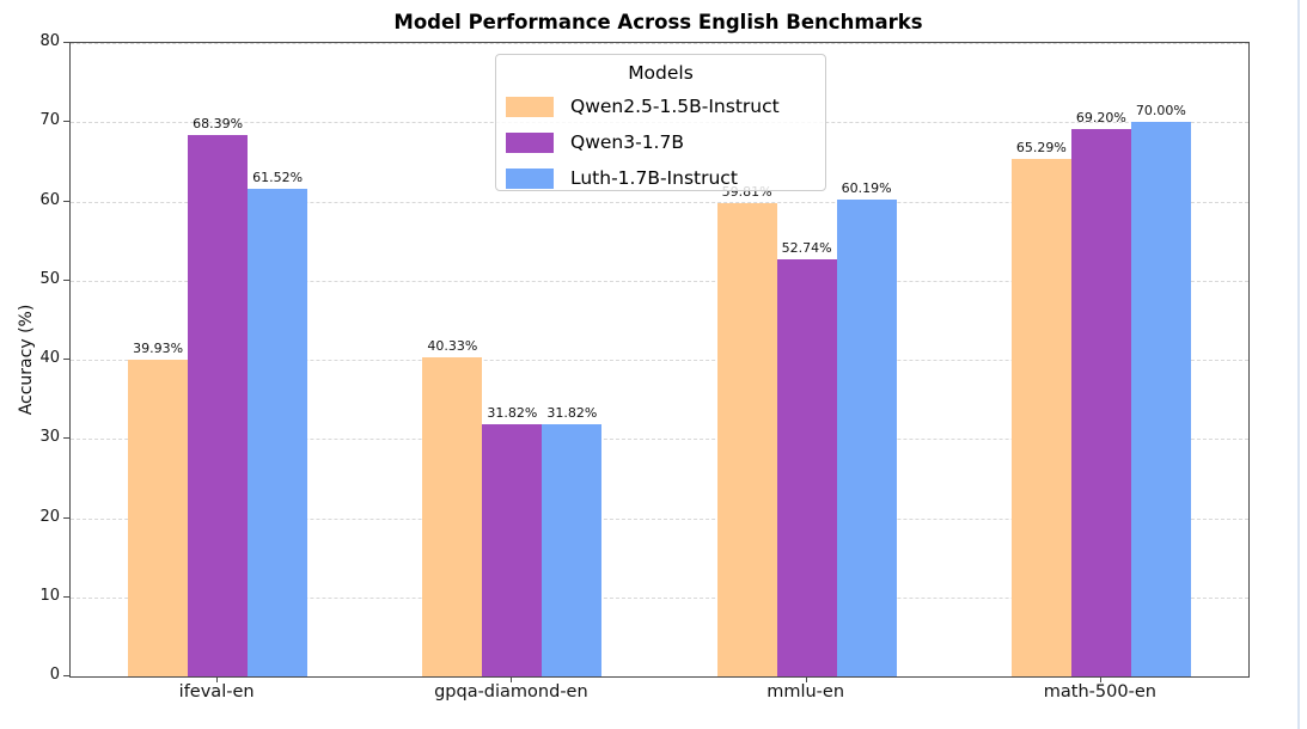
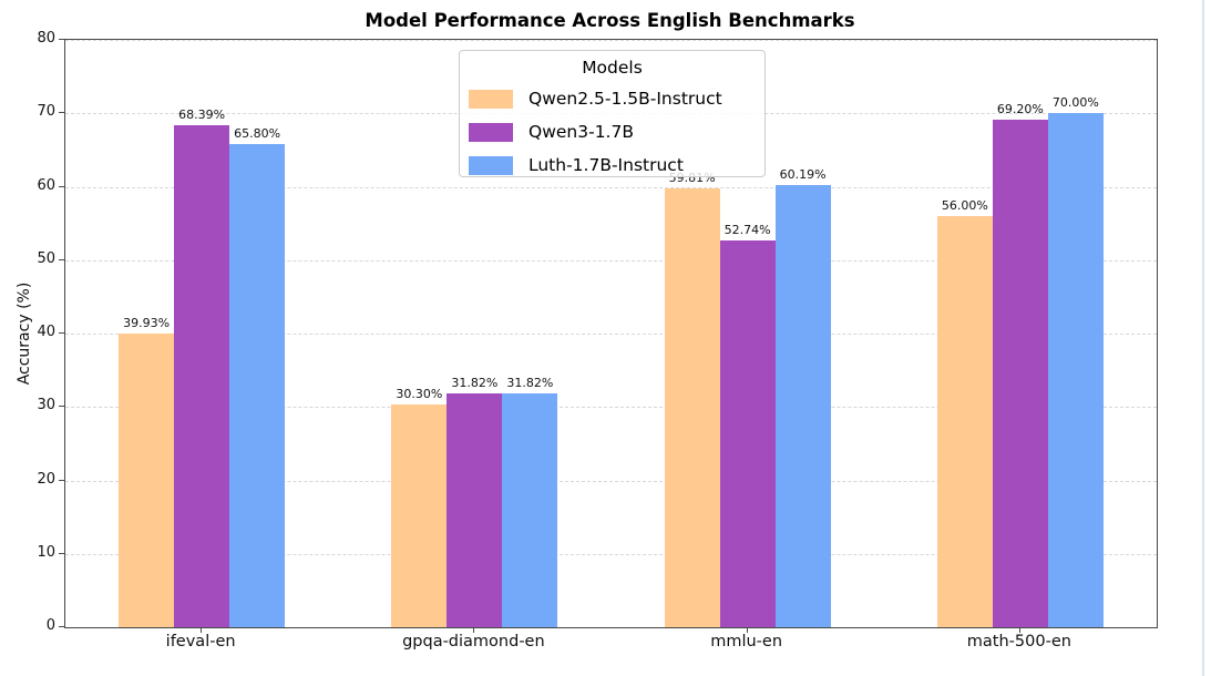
Luth-1.7B-Instruct/ifeval-en: 61.52% -> 65.80%
Qwen2.5-1.5B-Instruct/gpqa-diamond-en: 40.33% -> 30.30%
Qwen2.5-1.5B-Instruct/math-500-en: 65.29% -> 56.00%
